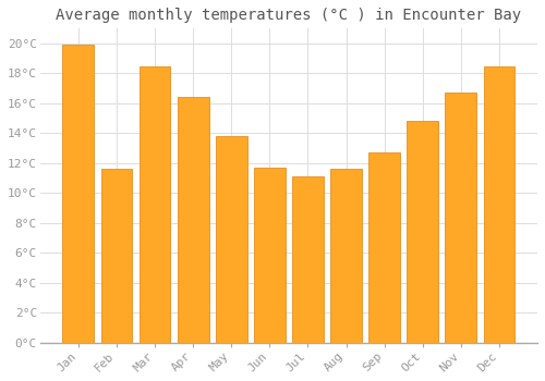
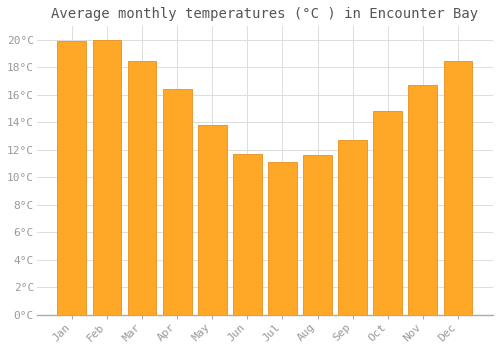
Feb: 11.6°C -> 20.0°C
